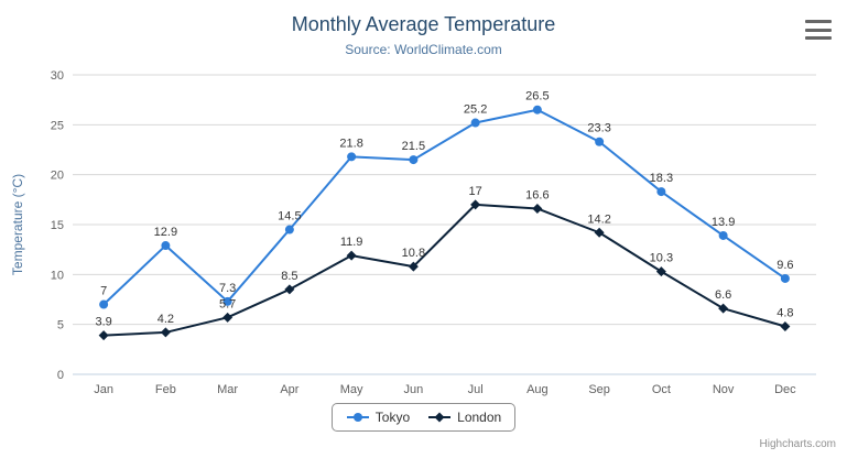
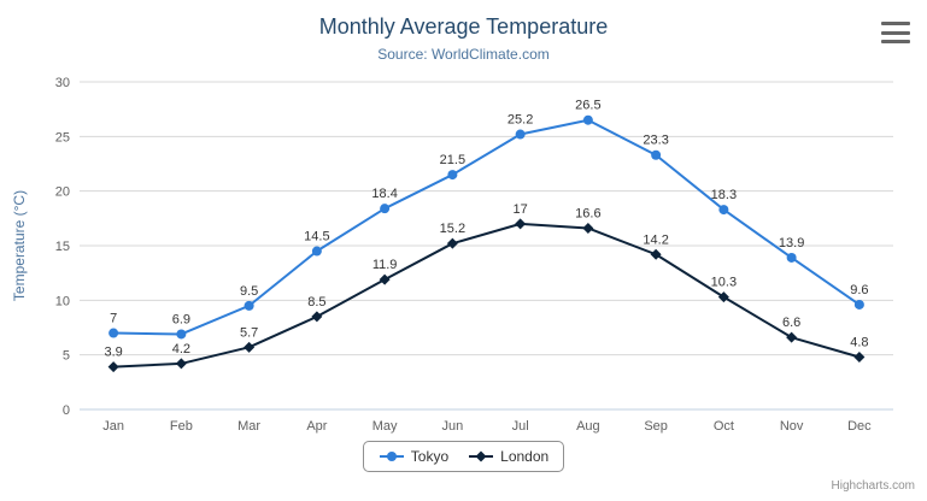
Tokyo/Feb: 12.9 -> 6.9
Tokyo/Mar: 7.3 -> 9.5
Tokyo/May: 21.8 -> 18.4
London/Jun: 10.8 -> 15.2
